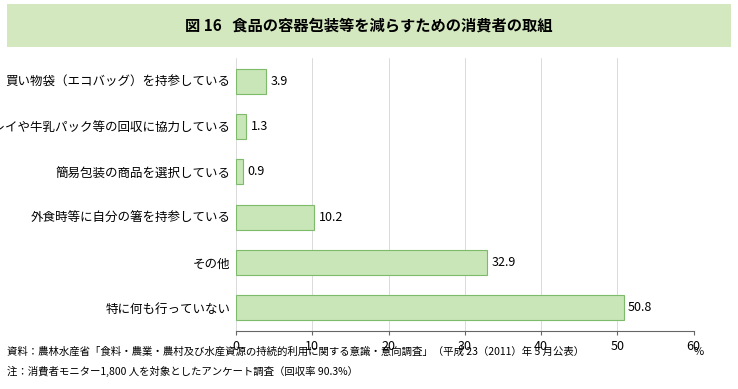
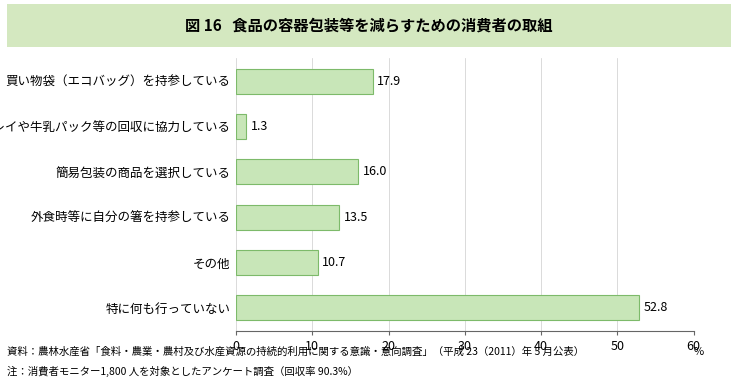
買い物袋（エコバッグ）を持参している: 3.9 -> 17.9
簡易包装の商品を選択している: 0.9 -> 16.0
外食時等に自分の箸を持参している: 10.2 -> 13.5
その他: 32.9 -> 10.7
特に何も行っていない: 50.8 -> 52.8
